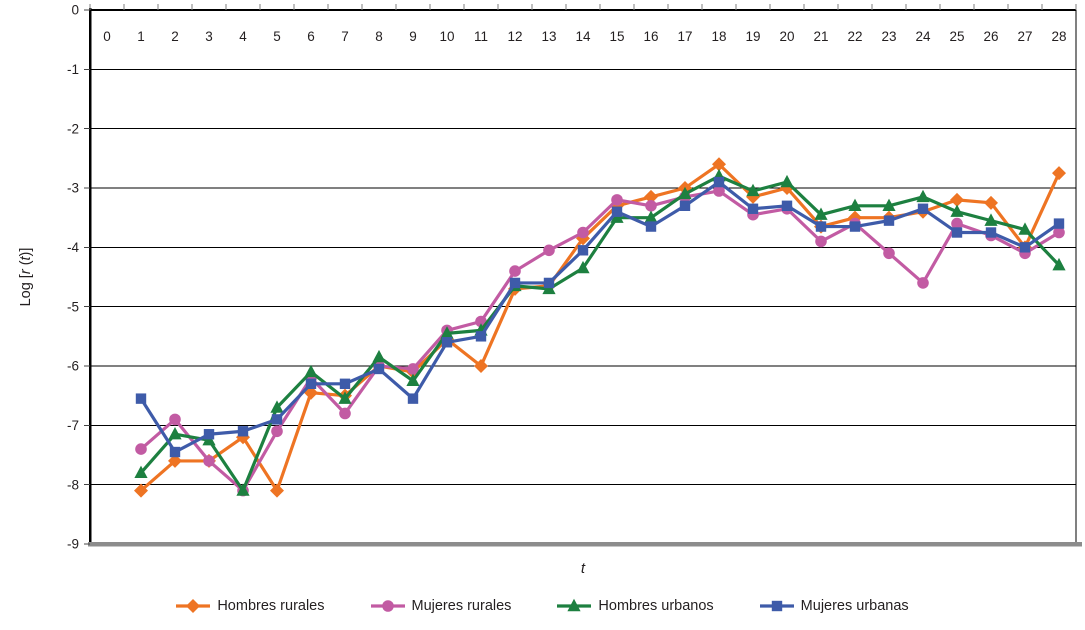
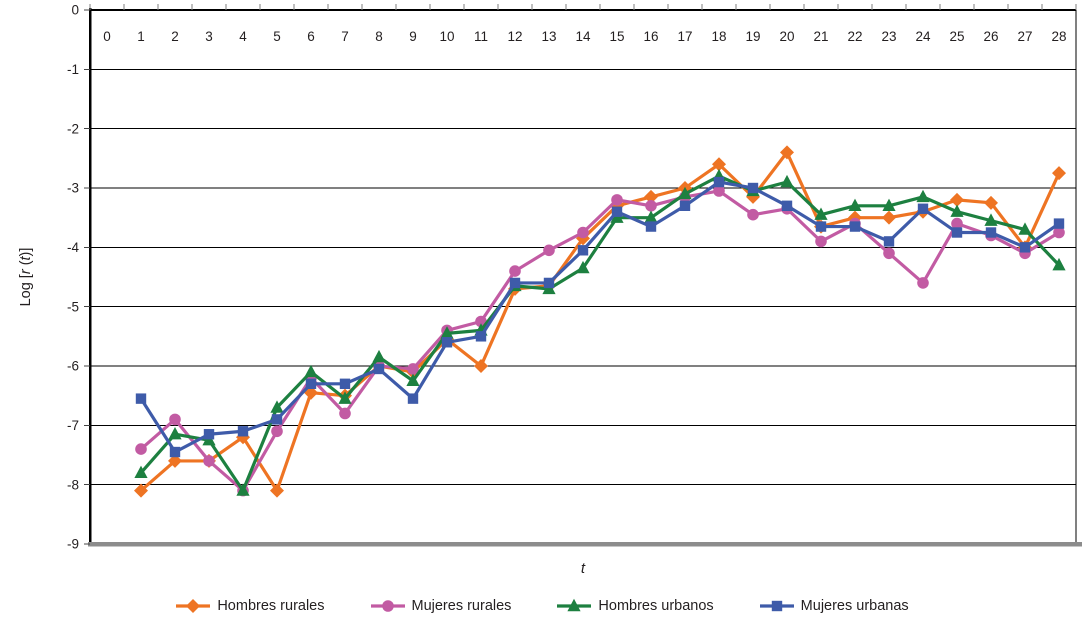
Mujeres urbanas/19: -3.4 -> -3.0
Hombres rurales/20: -3.0 -> -2.4
Mujeres urbanas/23: -3.5 -> -3.9
